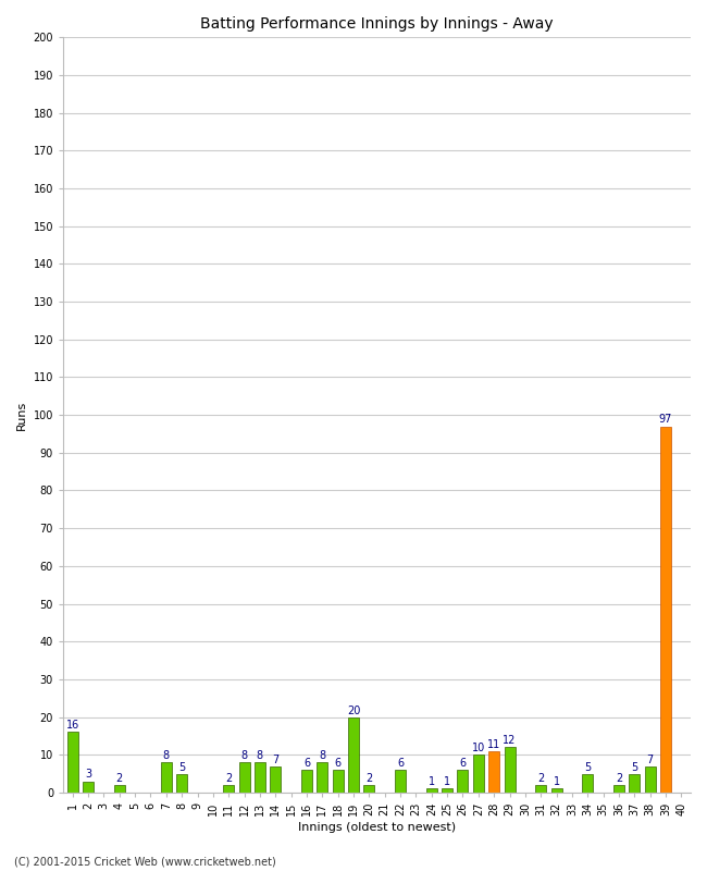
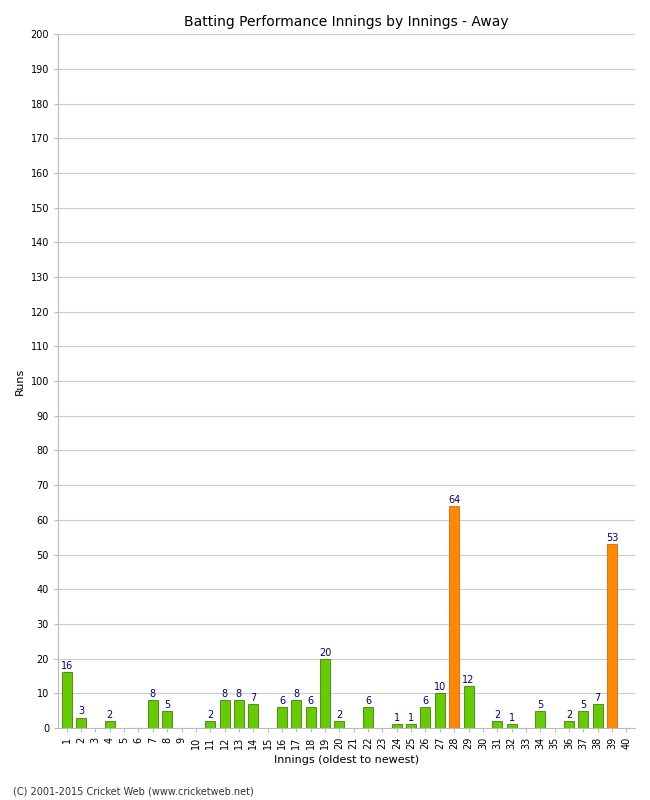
28: 11 -> 64
39: 97 -> 53
